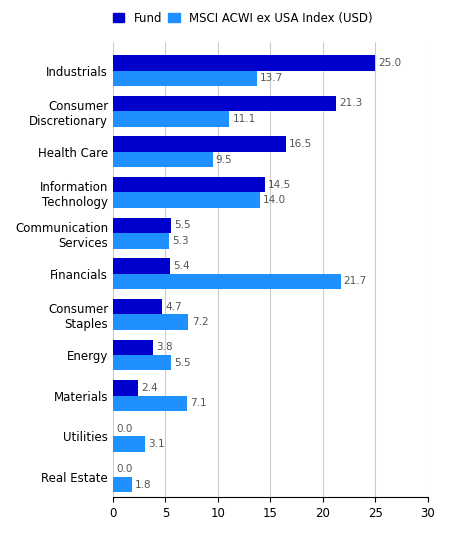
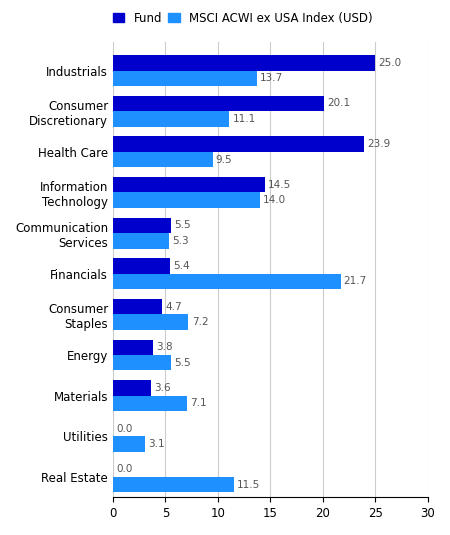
Fund/Consumer Discretionary: 21.3 -> 20.1
Fund/Health Care: 16.5 -> 23.9
Fund/Materials: 2.4 -> 3.6
MSCI ACWI ex USA Index (USD)/Real Estate: 1.8 -> 11.5
